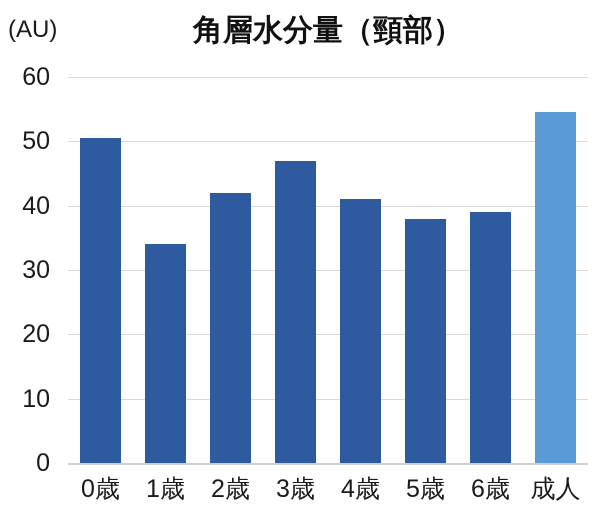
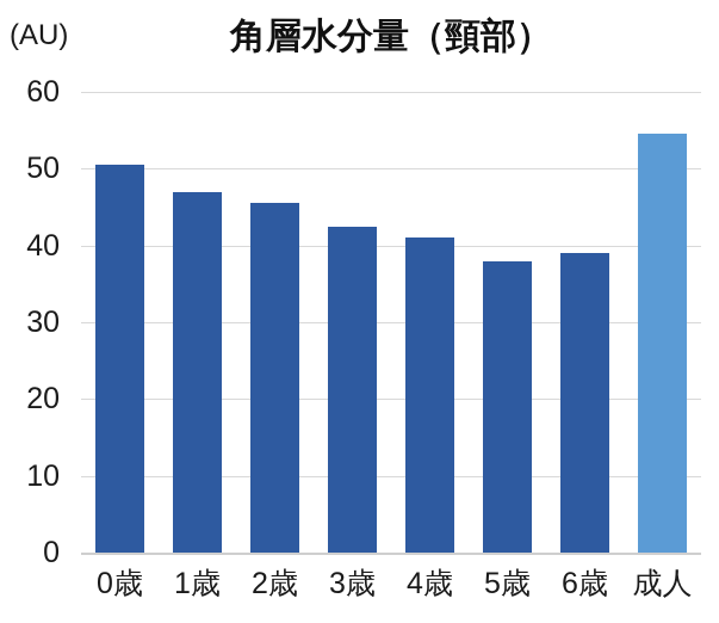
1歳: 34 -> 47
2歳: 42 -> 46
3歳: 47 -> 42
